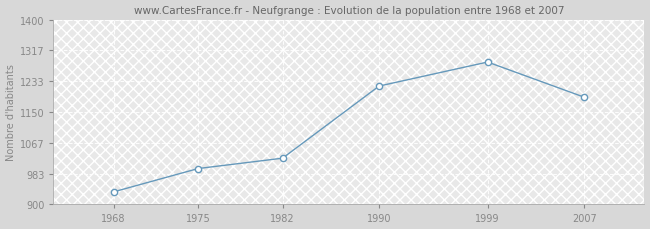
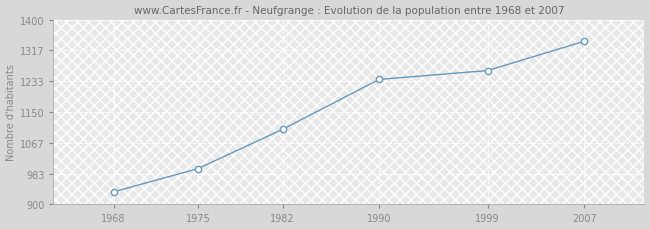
1982: 1025 -> 1103
1990: 1220 -> 1238
1999: 1285 -> 1262
2007: 1190 -> 1341
